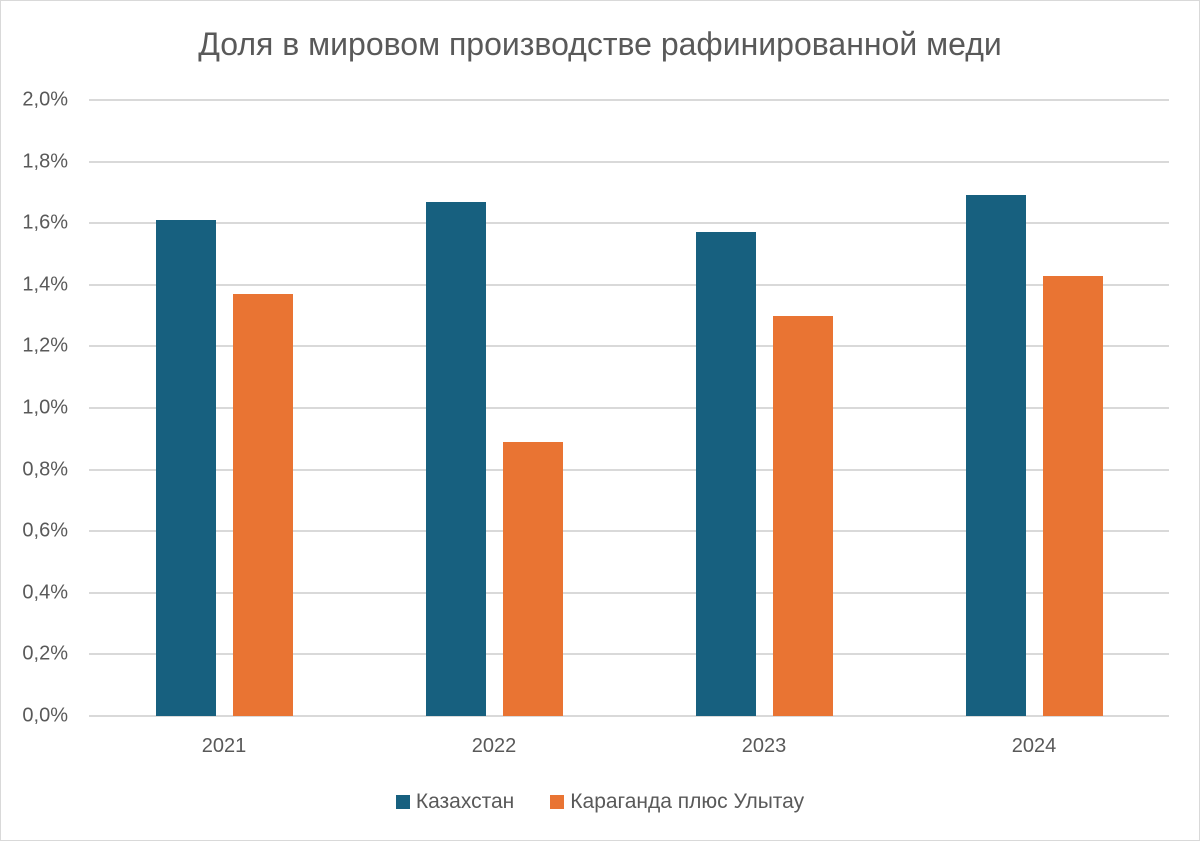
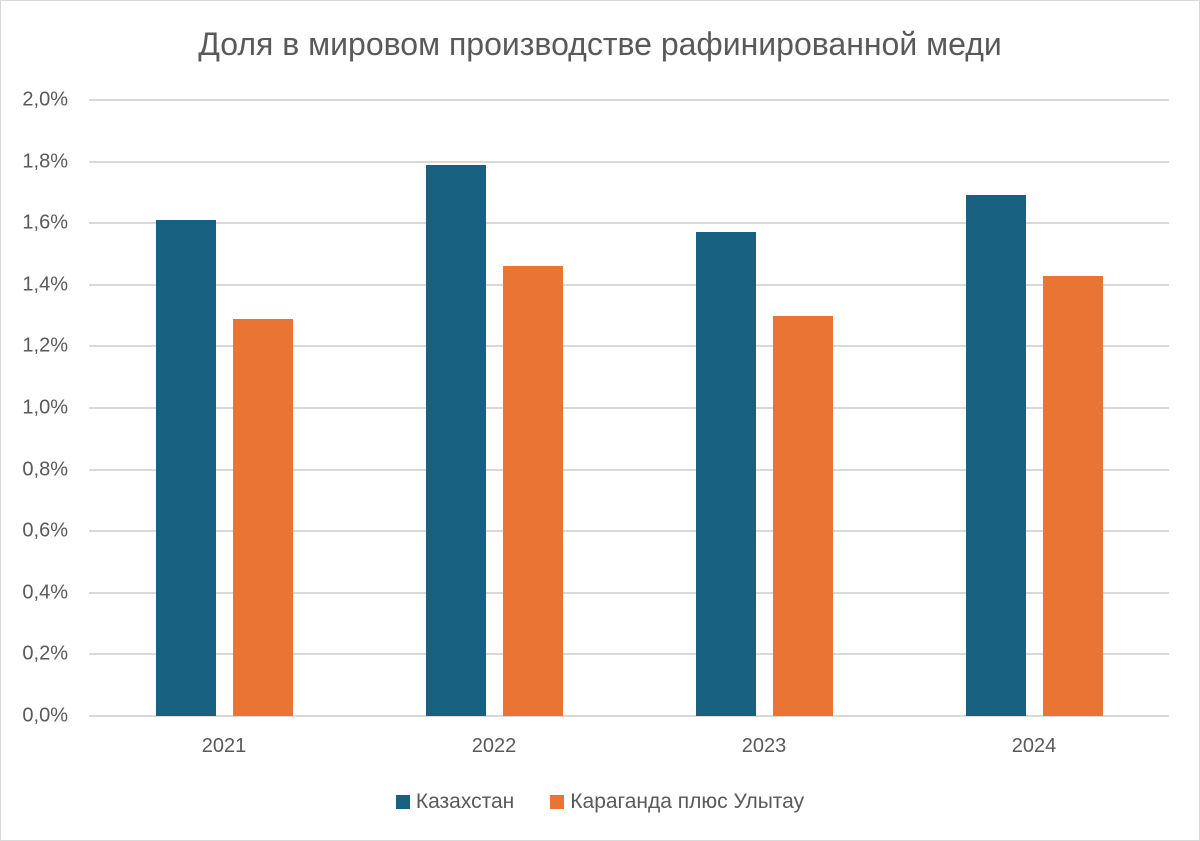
Караганда плюс Улытау/2021: 1,37% -> 1,29%
Казахстан/2022: 1,67% -> 1,79%
Караганда плюс Улытау/2022: 0,89% -> 1,46%
